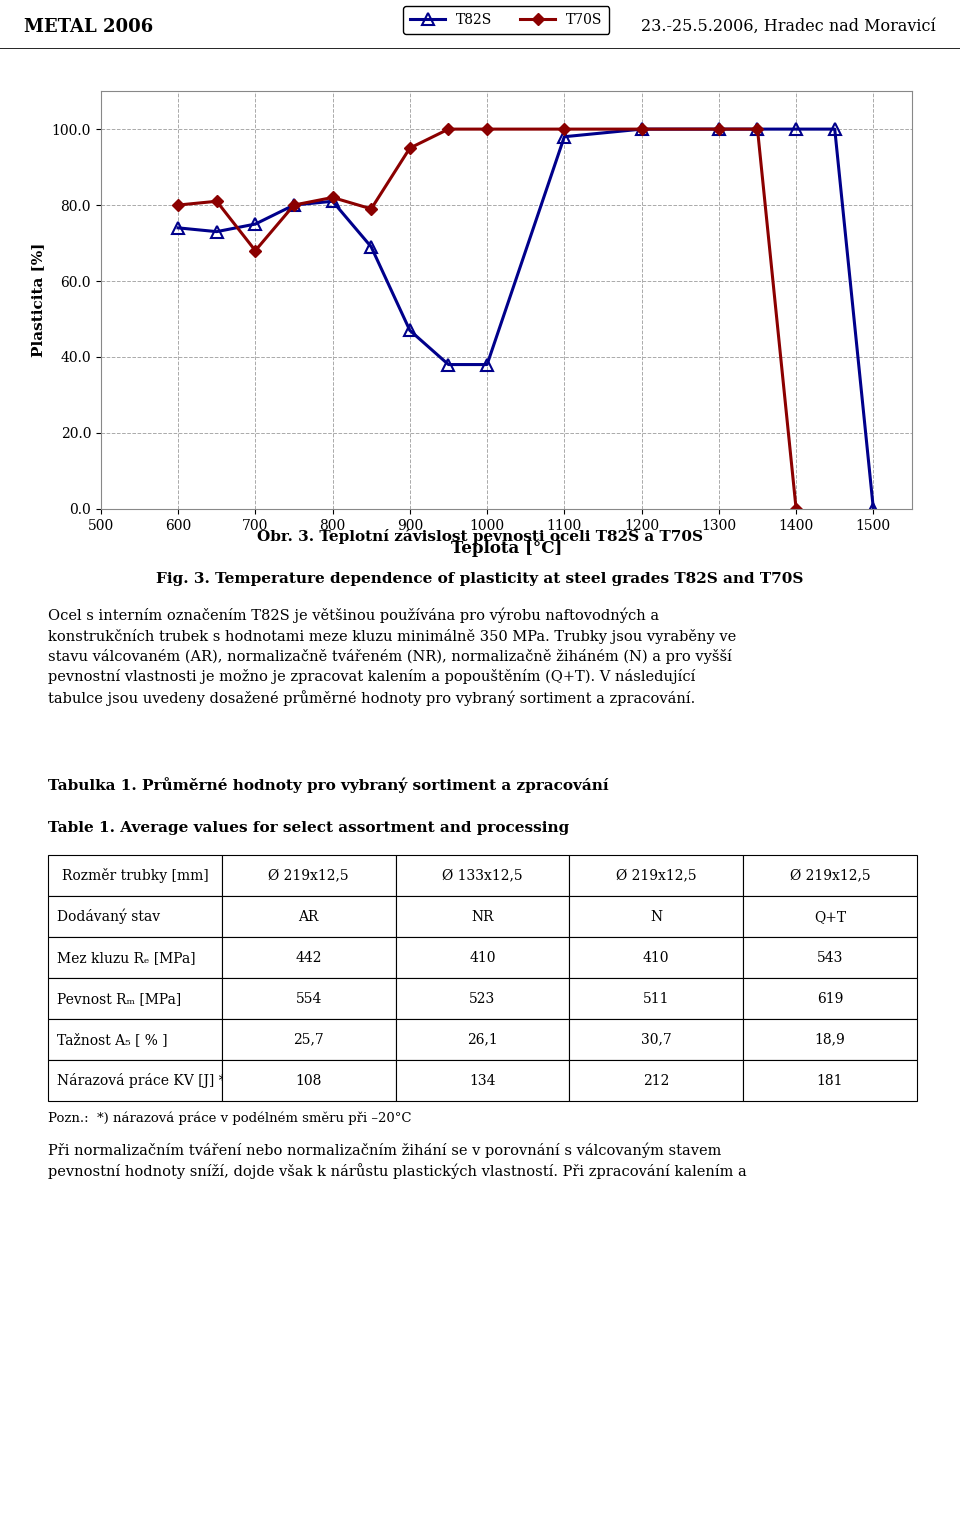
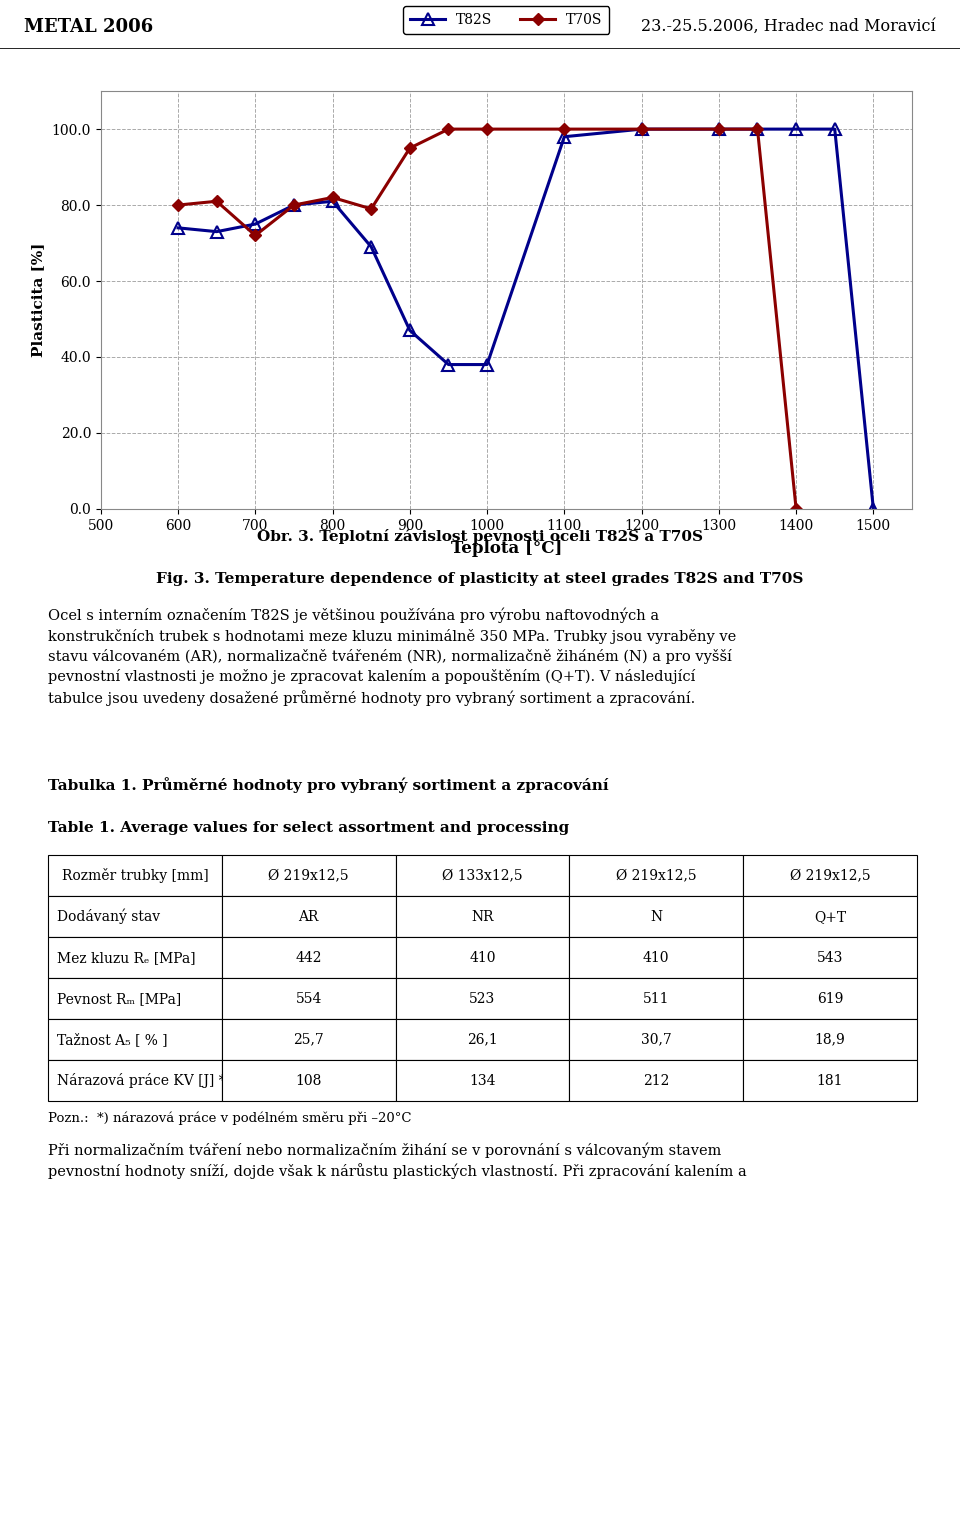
T70S/700: 68 -> 72
